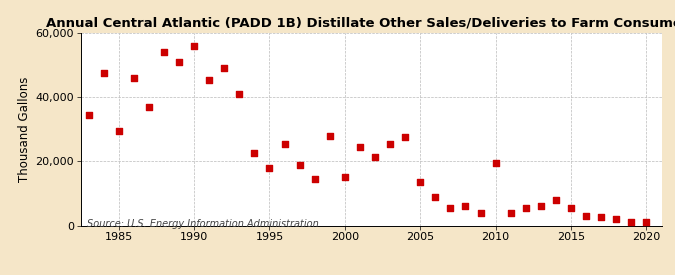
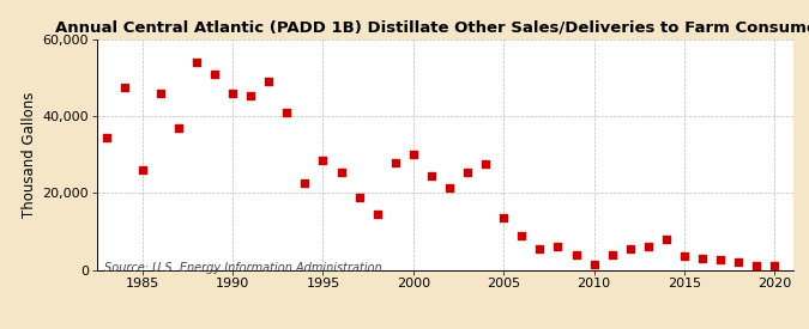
1985: 29,500 -> 26,000
1990: 56,000 -> 46,000
1995: 18,000 -> 28,500
2000: 15,000 -> 30,000
2010: 19,500 -> 1,500
2015: 5,500 -> 3,500
